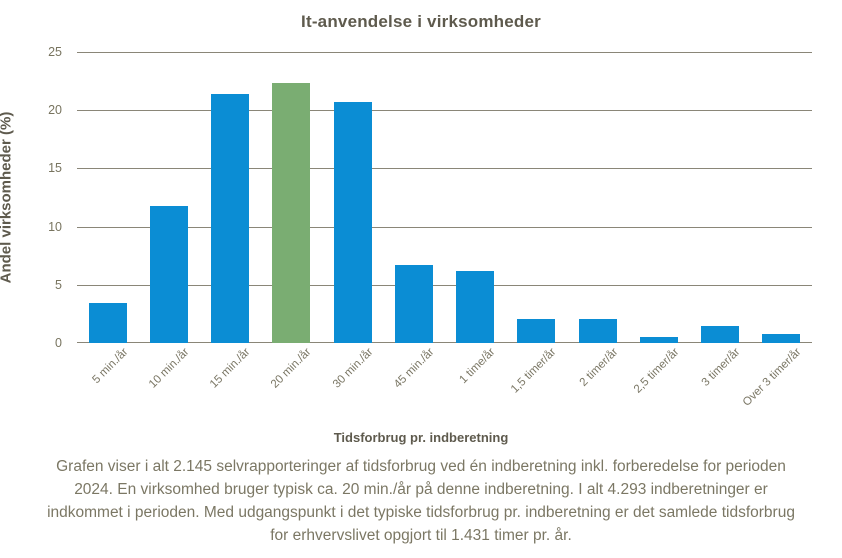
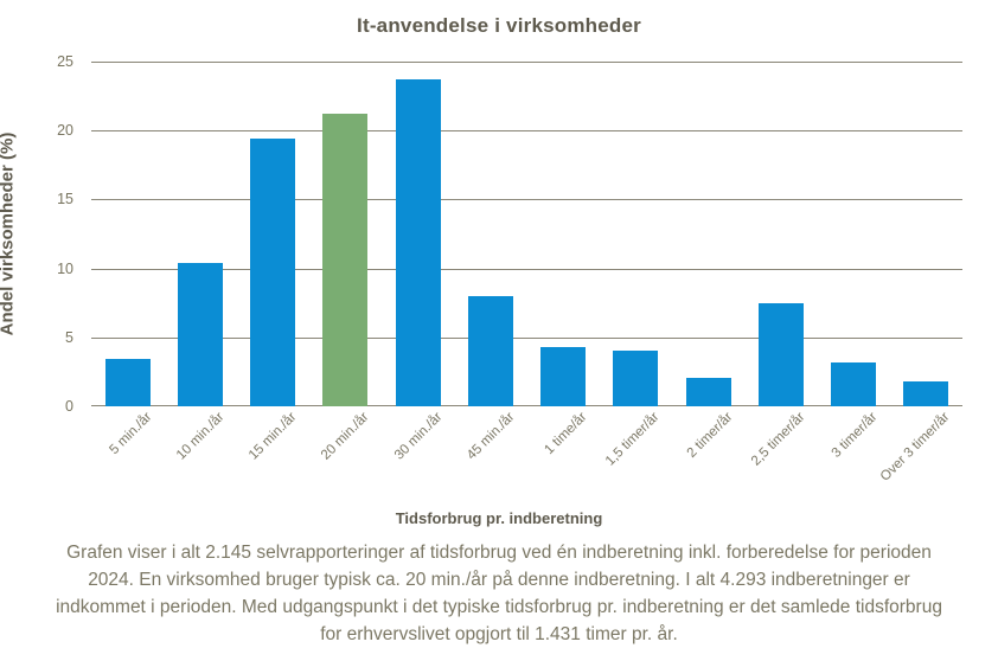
10 min./år: 11.8 -> 10.4
15 min./år: 21.4 -> 19.4
20 min./år: 22.3 -> 21.2
30 min./år: 20.7 -> 23.7
45 min./år: 6.7 -> 8.0
1 time/år: 6.2 -> 4.3
1,5 timer/år: 2.1 -> 4.0
2,5 timer/år: 0.5 -> 7.5
3 timer/år: 1.5 -> 3.2
Over 3 timer/år: 0.8 -> 1.8
